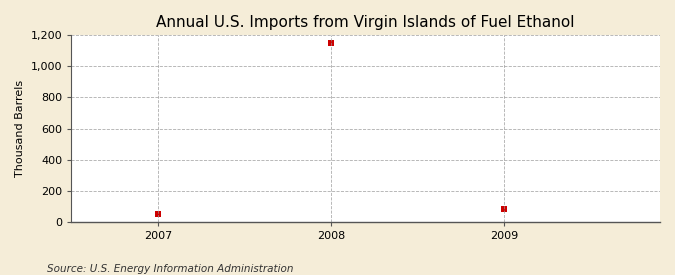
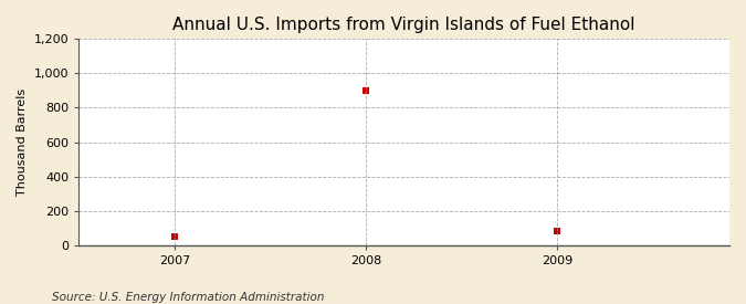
2008: 1,150 -> 900
